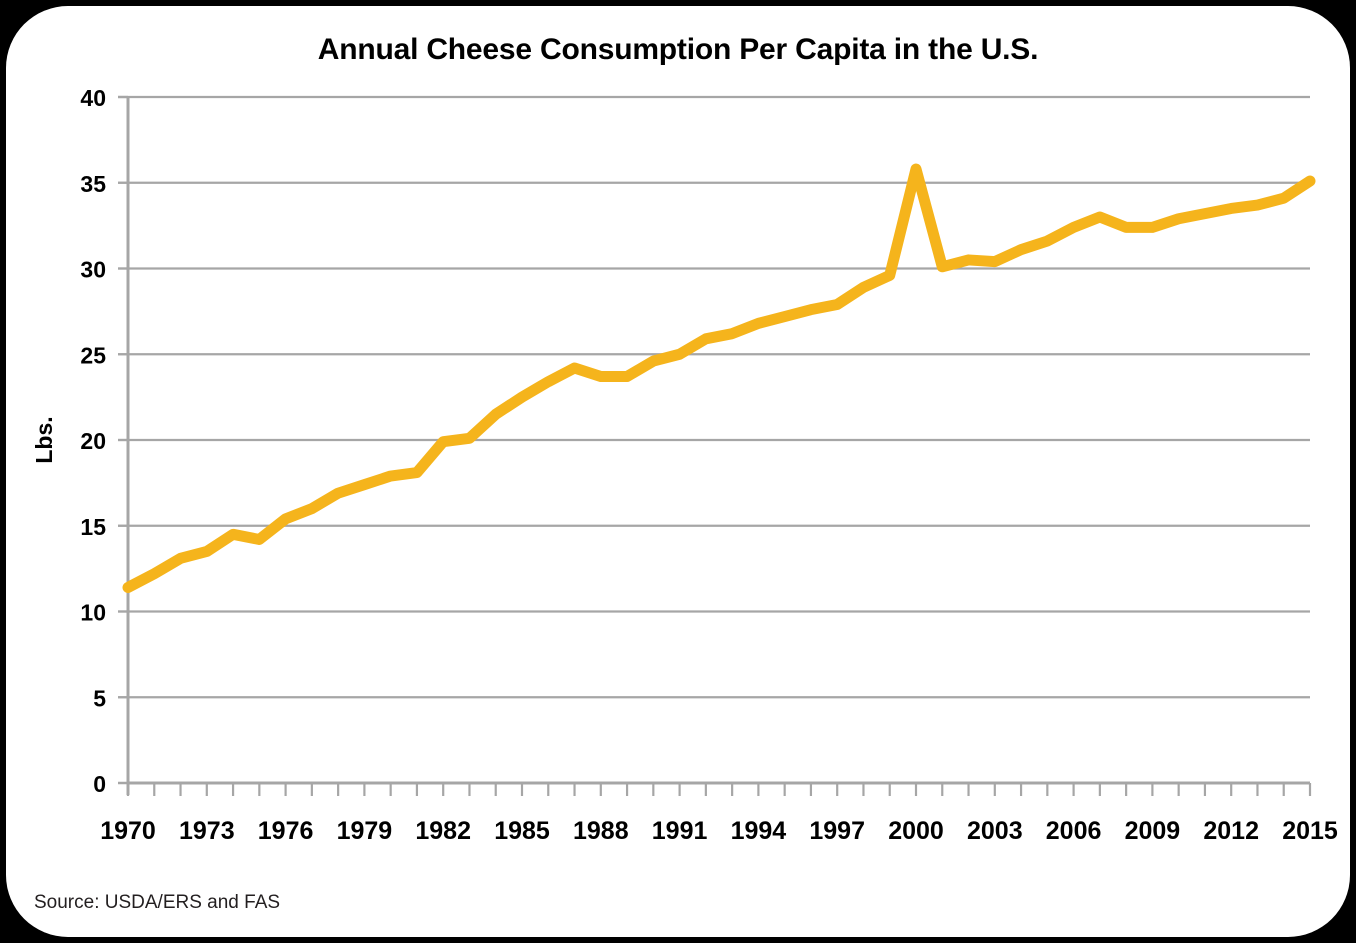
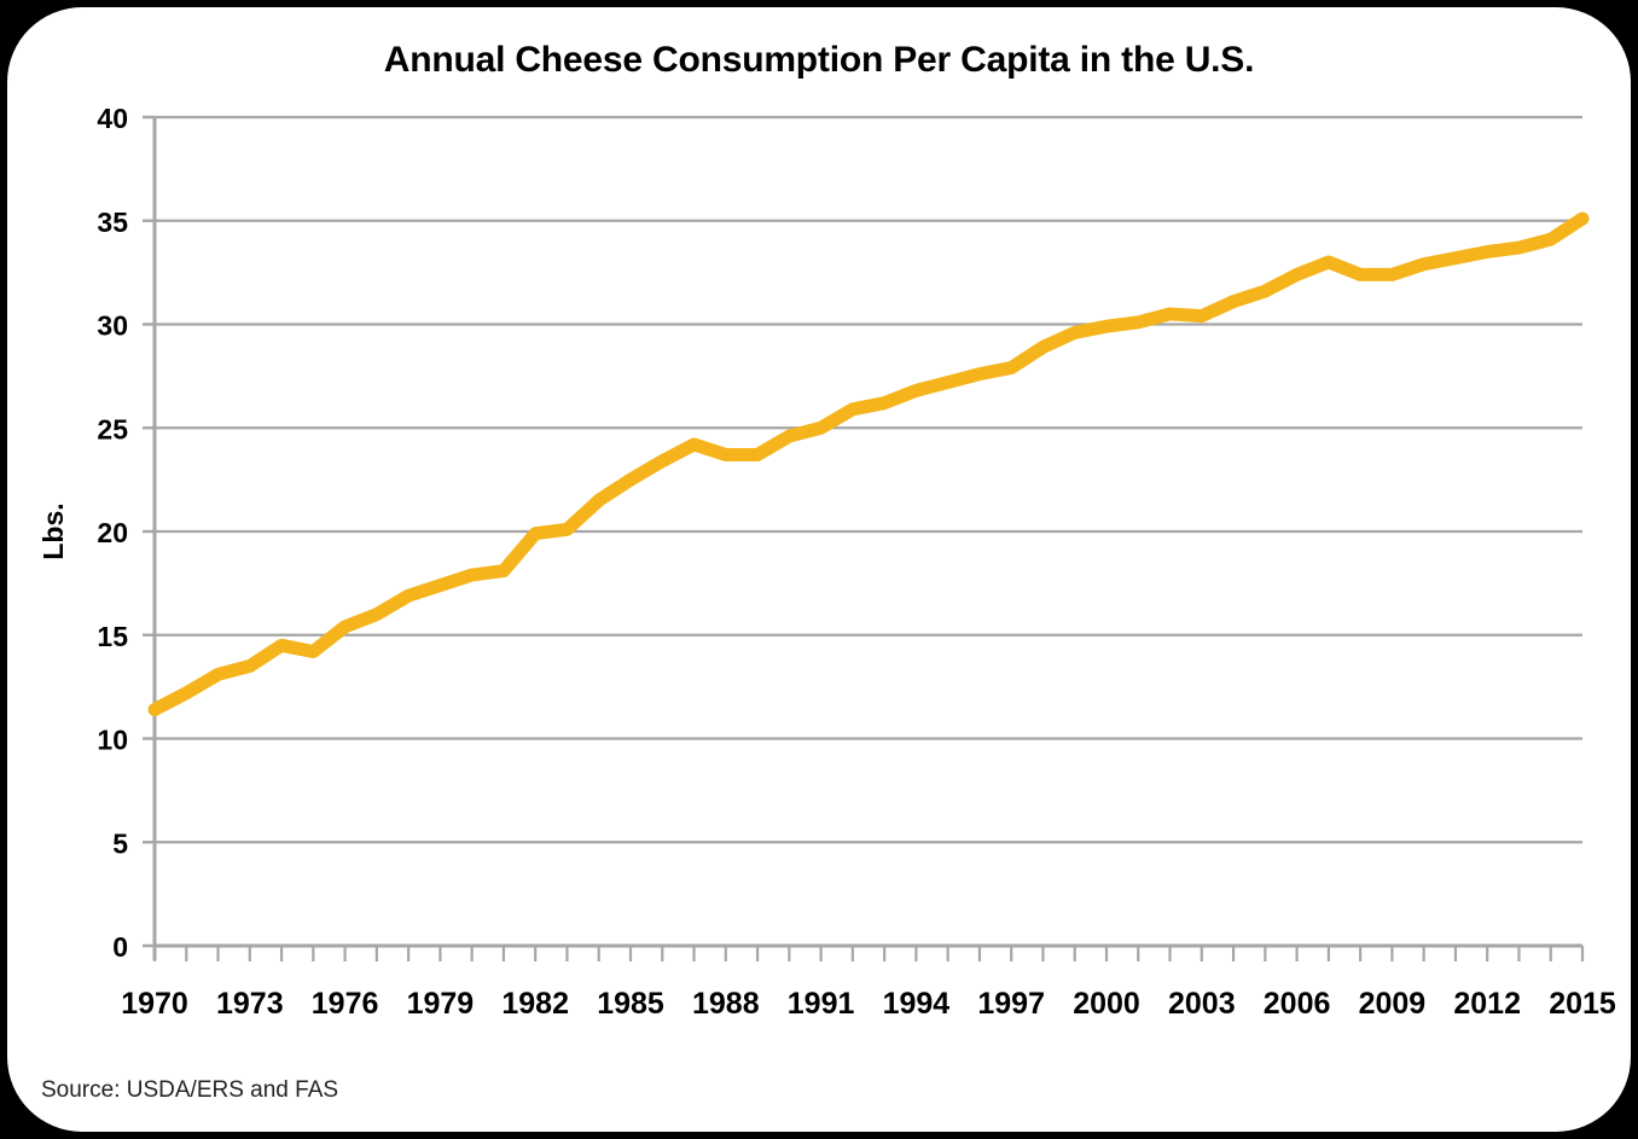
2000: 35.8 -> 29.9
